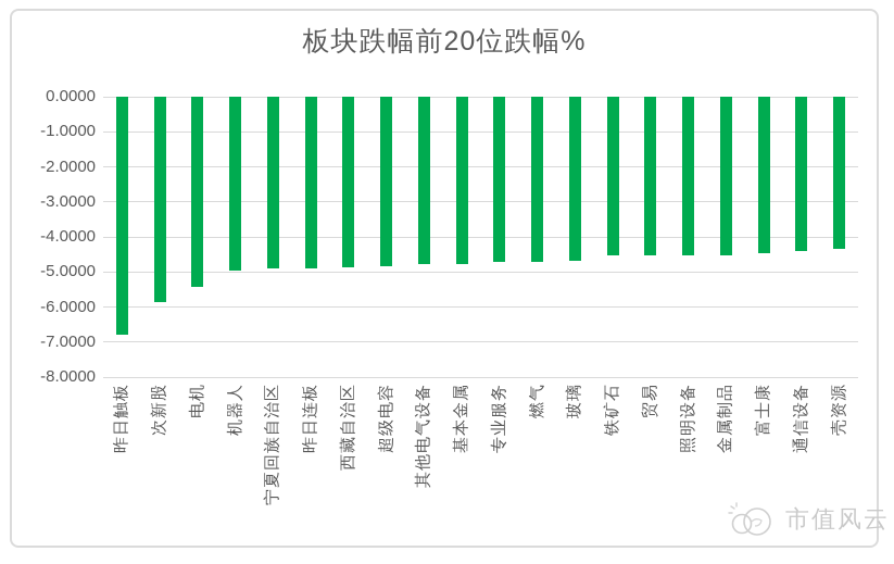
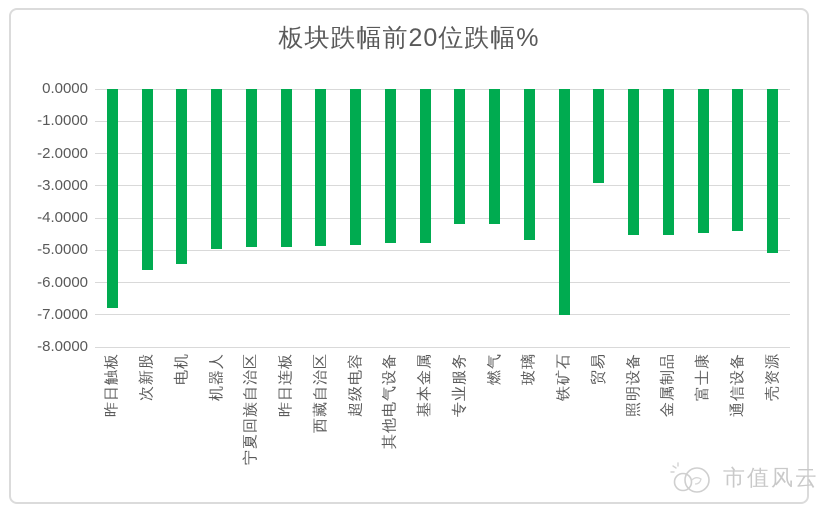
次新股: -5.8 -> -5.6
专业服务: -4.7 -> -4.2
燃气: -4.7 -> -4.2
铁矿石: -4.5 -> -7.0
贸易: -4.5 -> -2.9
壳资源: -4.3 -> -5.1
